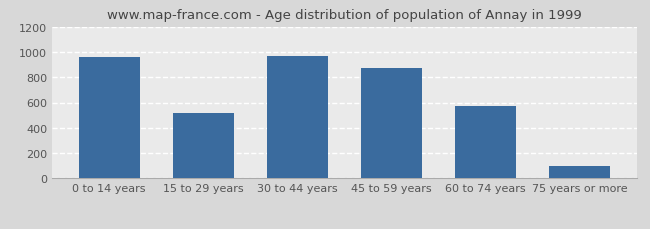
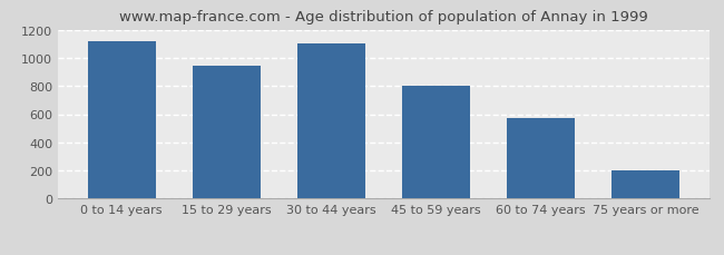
0 to 14 years: 960 -> 1120
15 to 29 years: 520 -> 940
30 to 44 years: 970 -> 1100
45 to 59 years: 870 -> 800
75 years or more: 100 -> 200
